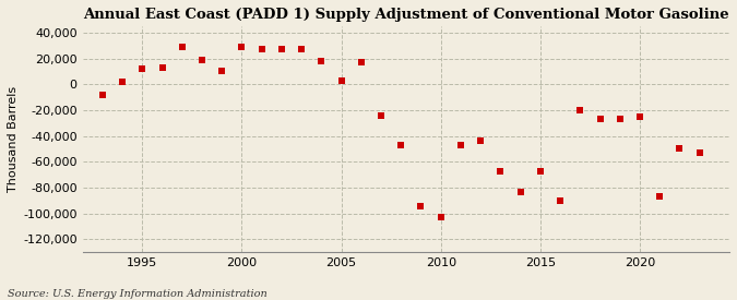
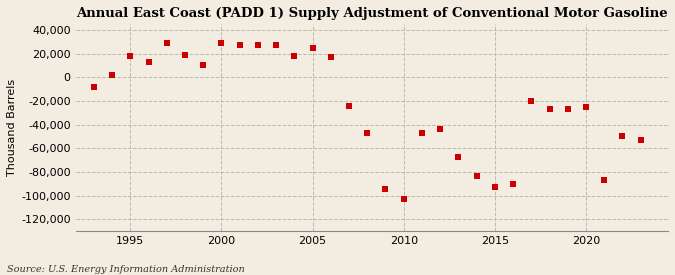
1995: 12,000 -> 18,000
2005: 3,000 -> 25,000
2015: -67,000 -> -93,000
